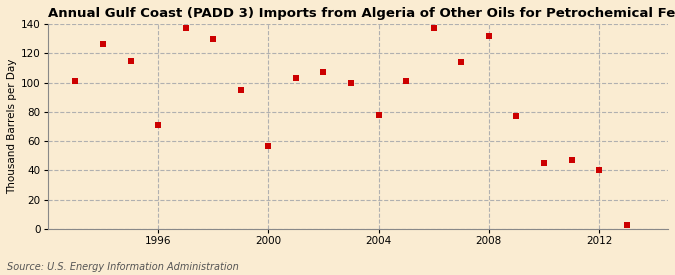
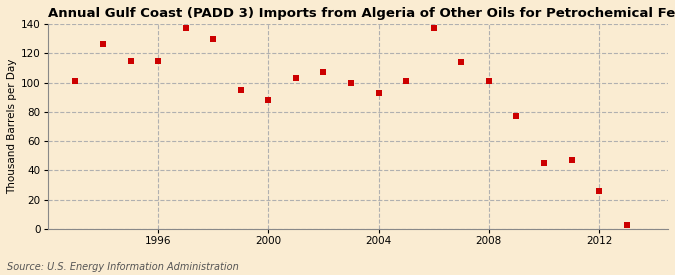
1996: 71 -> 115
2000: 57 -> 88
2004: 78 -> 93
2008: 132 -> 101
2012: 40 -> 26
